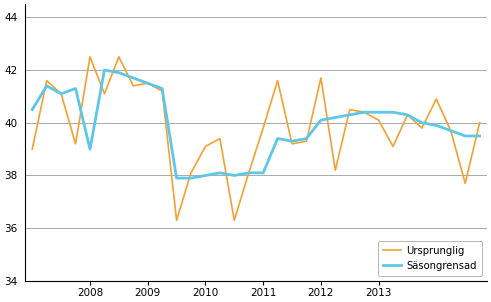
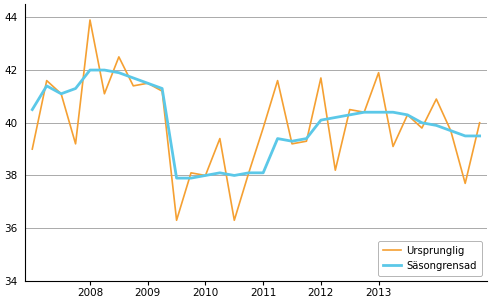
Ursprunglig/2008: 42.5 -> 43.9
Säsongrensad/2008: 39.0 -> 42.0
Ursprunglig/2010: 39.1 -> 38.0
Ursprunglig/2013: 40.1 -> 41.9
